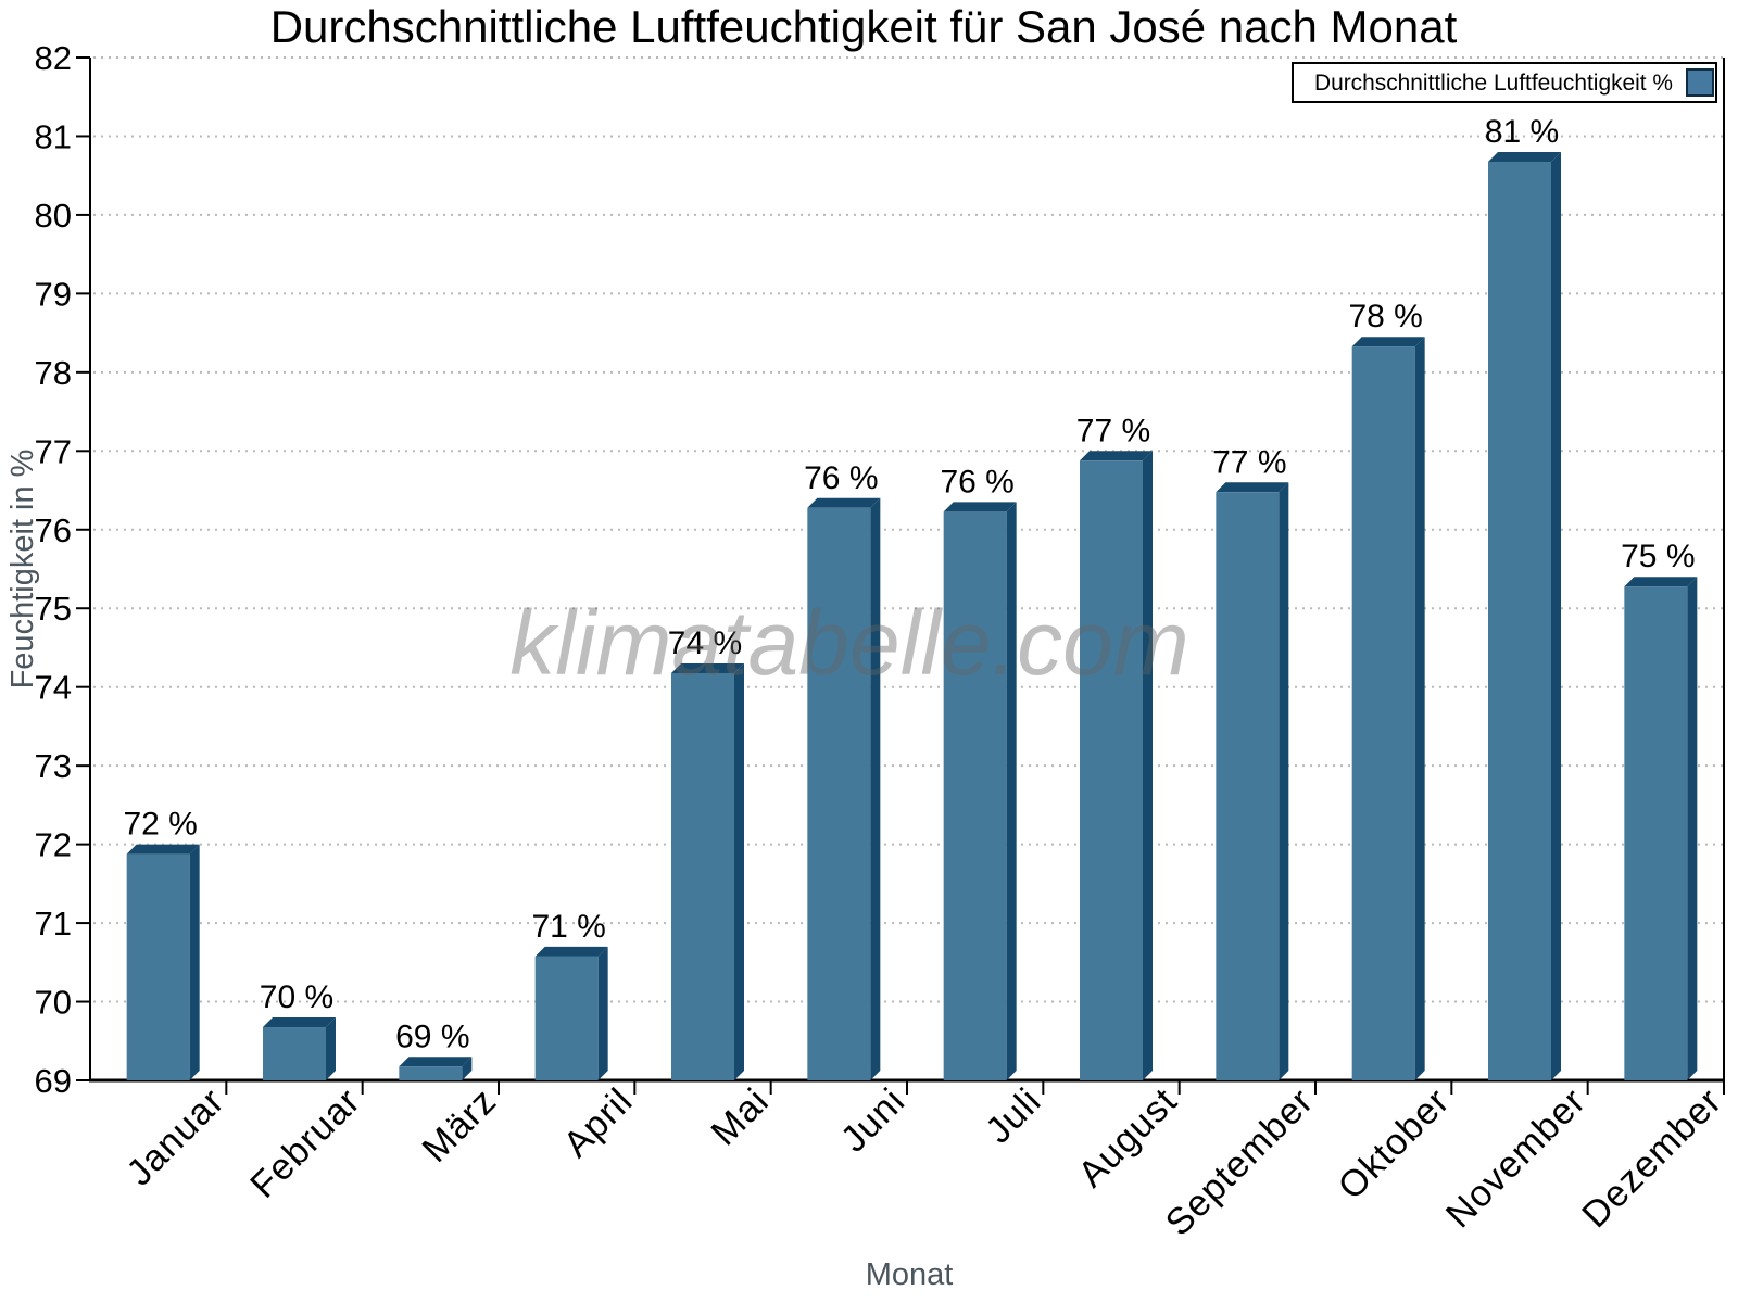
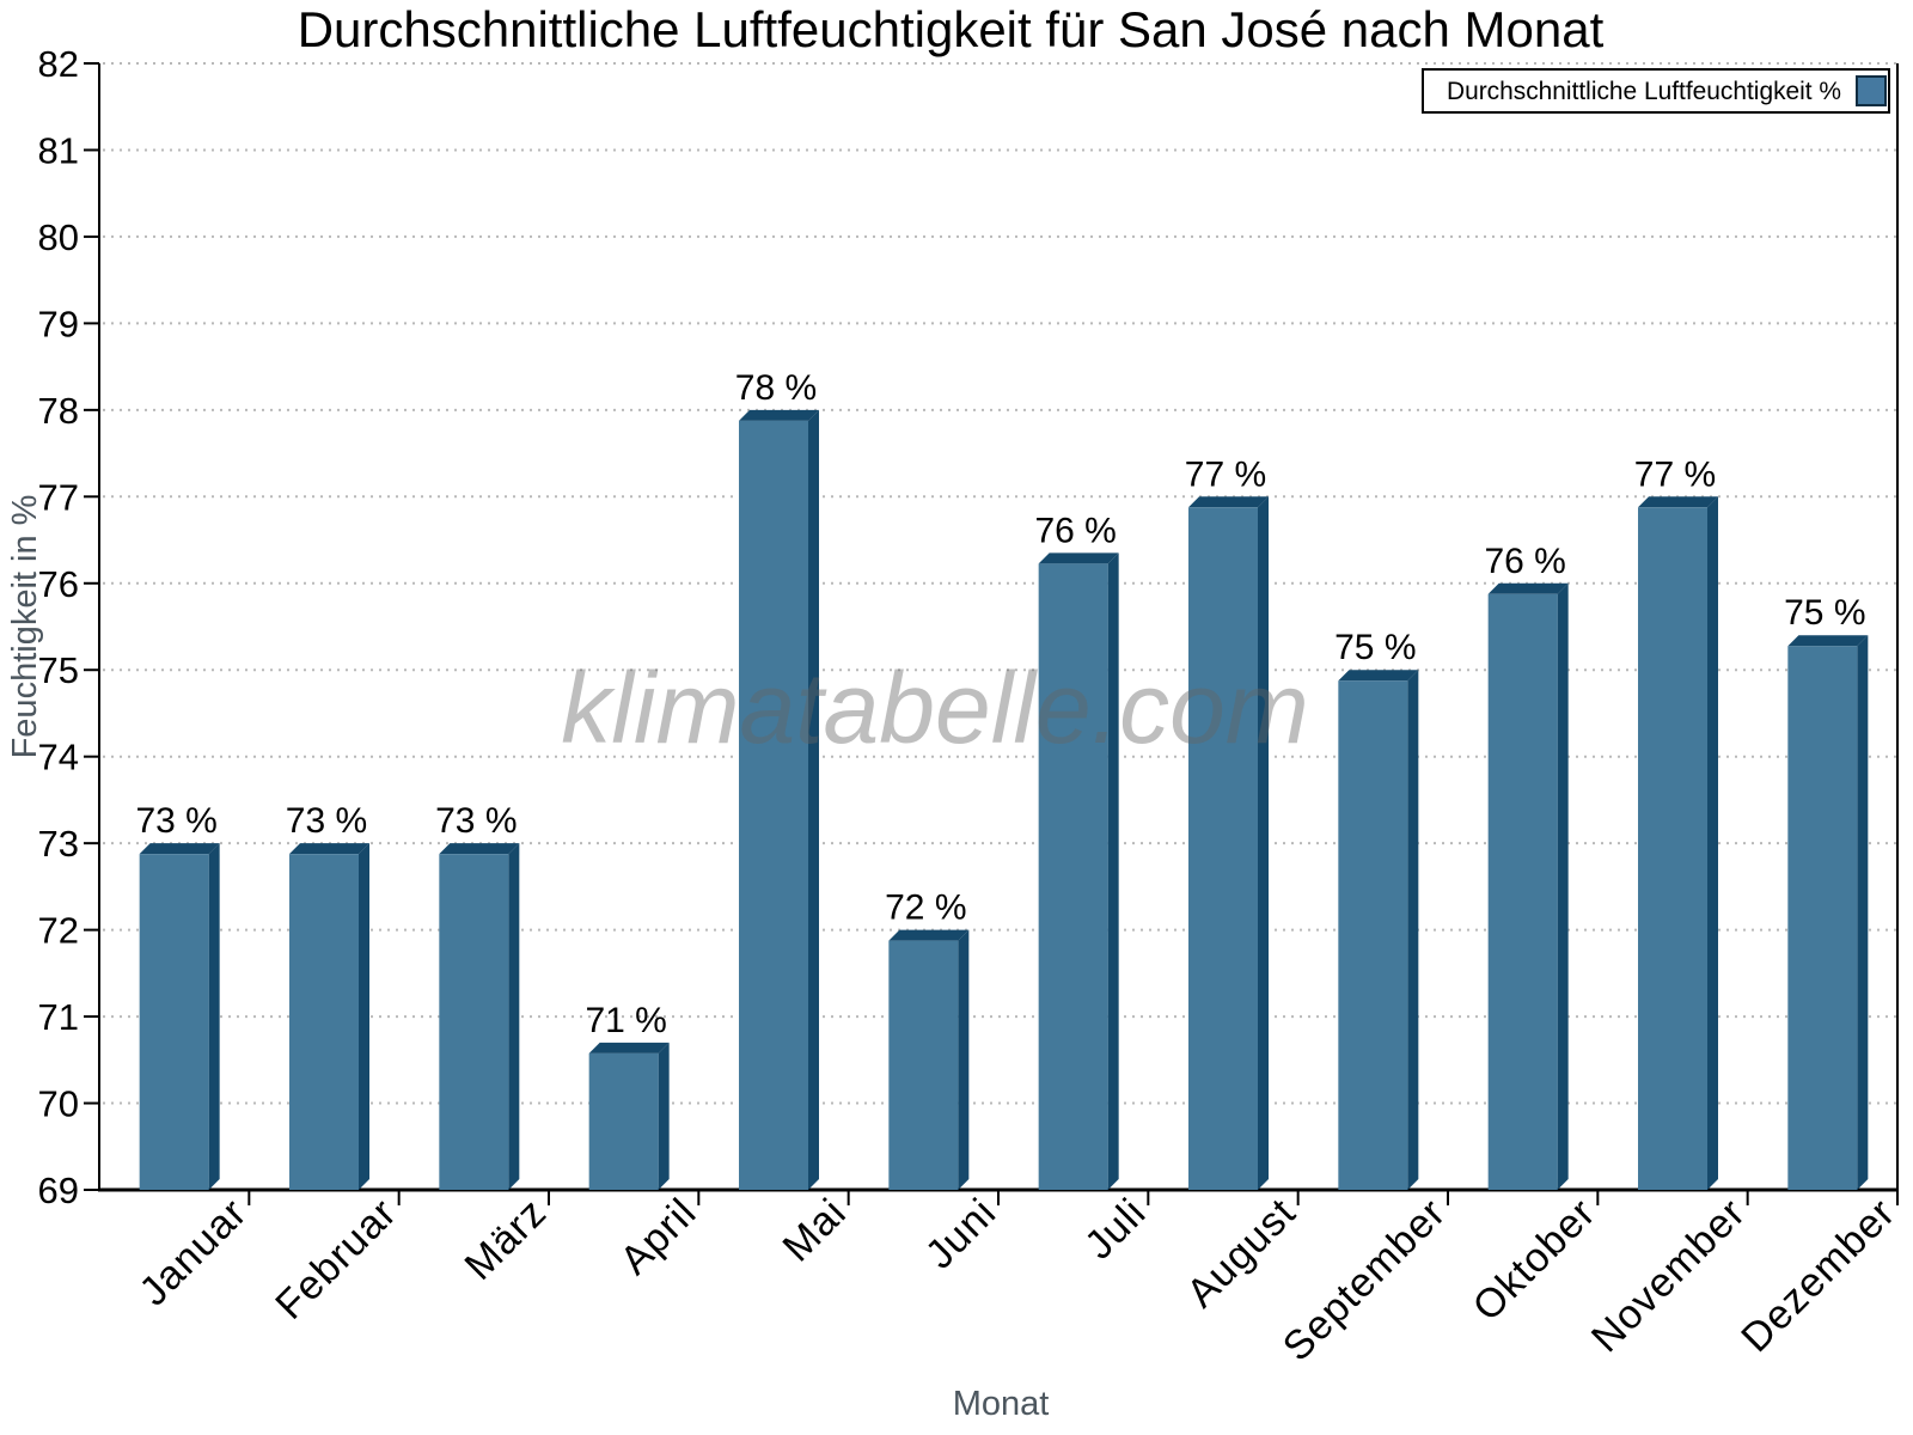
Januar: 72 -> 73
Februar: 70 -> 73
März: 69 -> 73
Mai: 74 -> 78
Juni: 76 -> 72
September: 77 -> 75
Oktober: 78 -> 76
November: 81 -> 77
